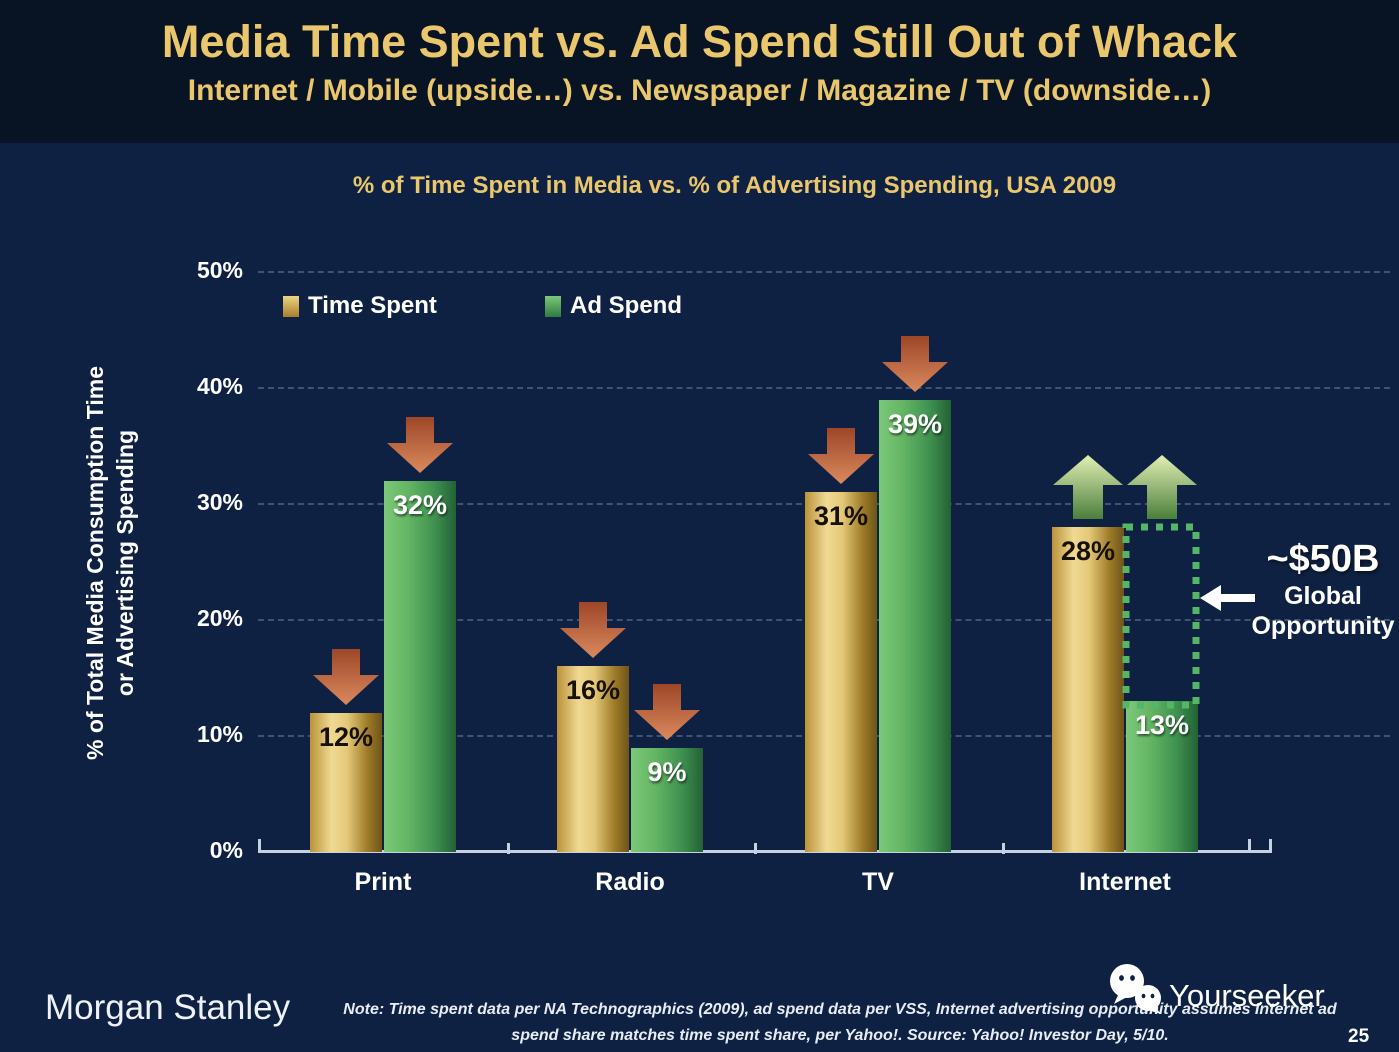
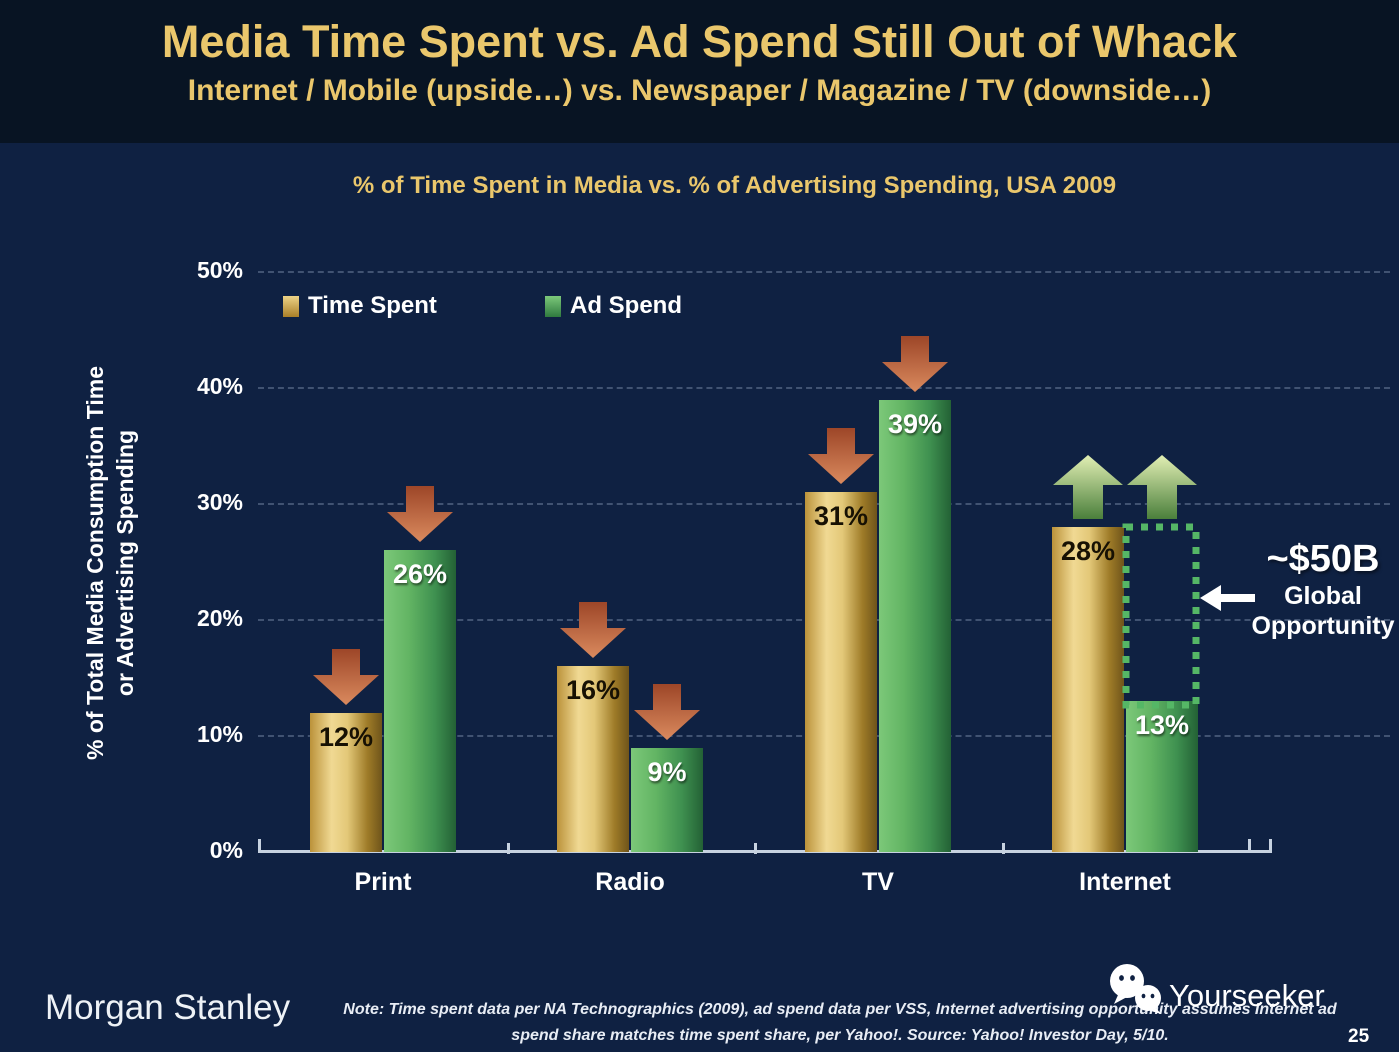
Ad Spend/Print: 32% -> 26%
